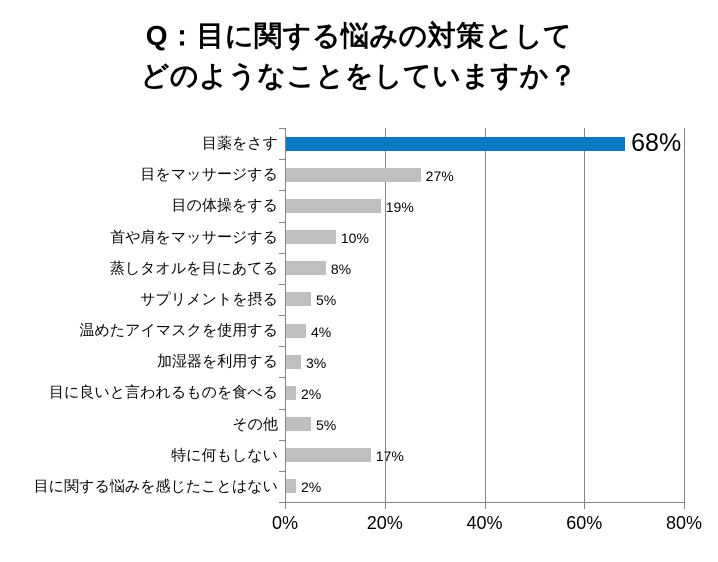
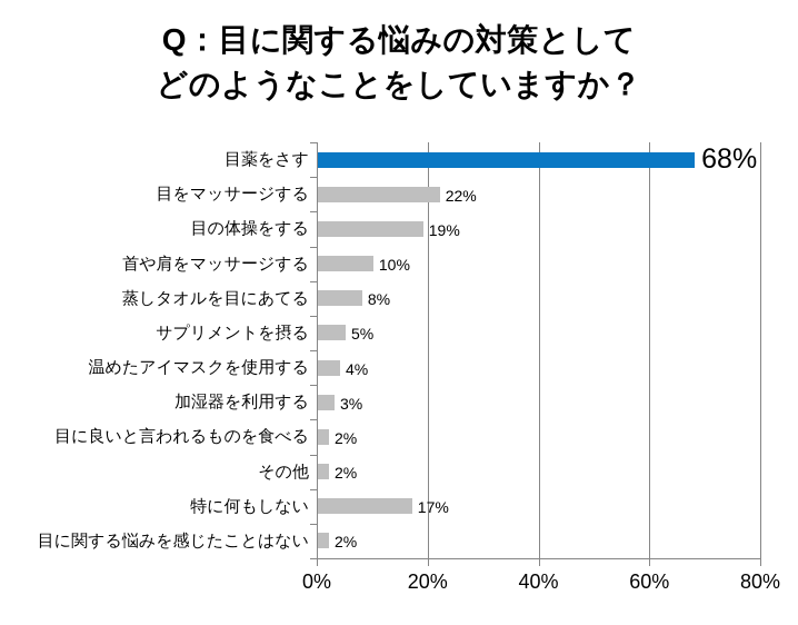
目をマッサージする: 27% -> 22%
その他: 5% -> 2%
